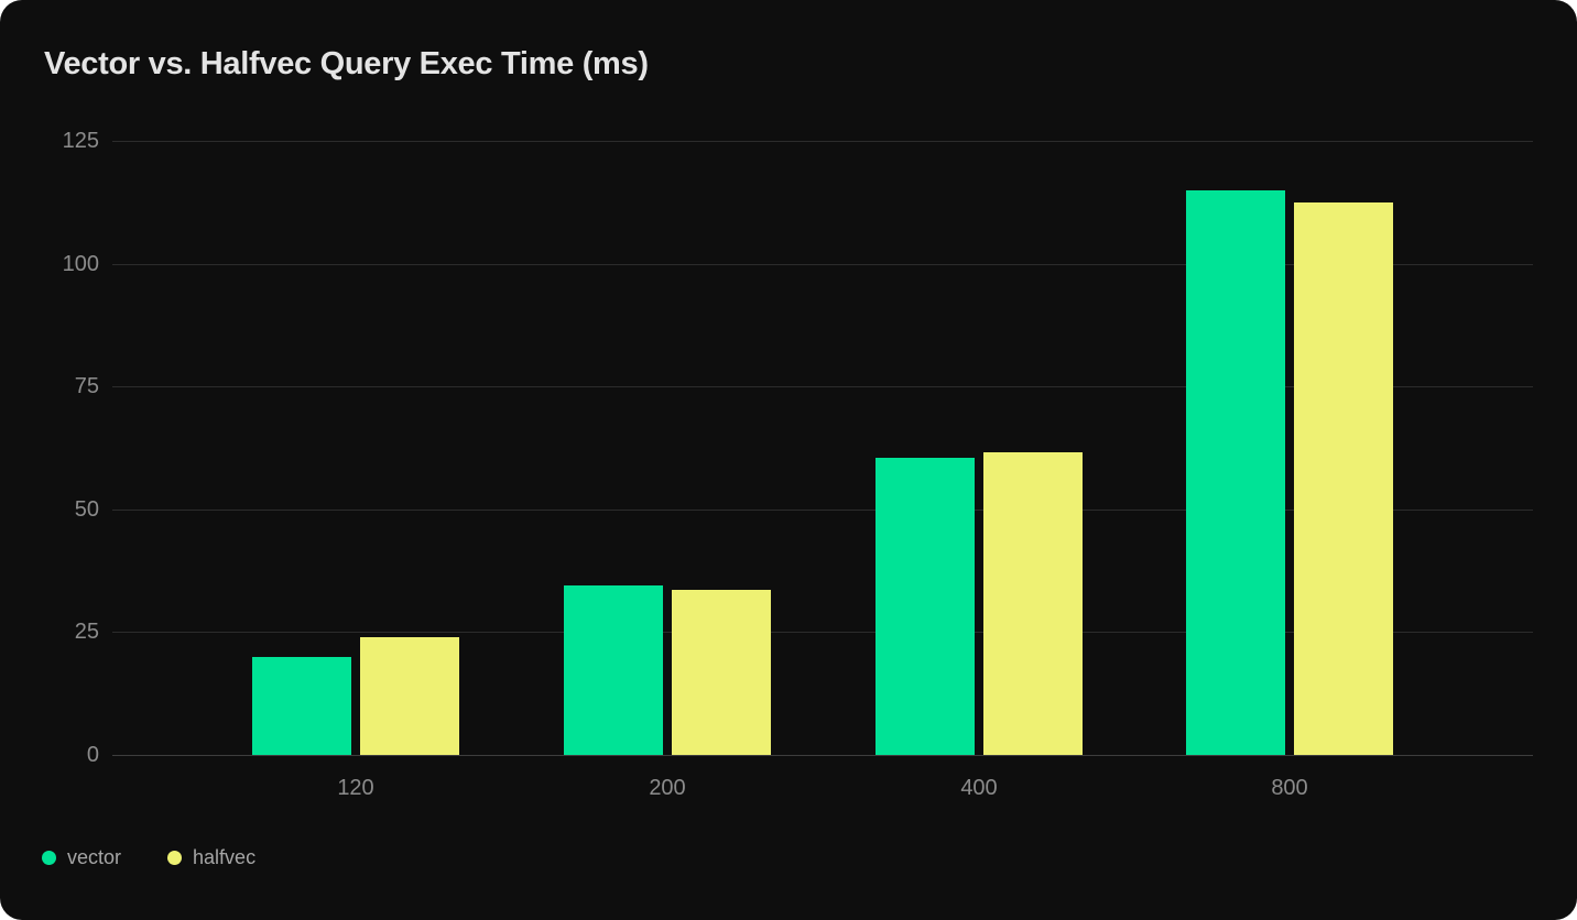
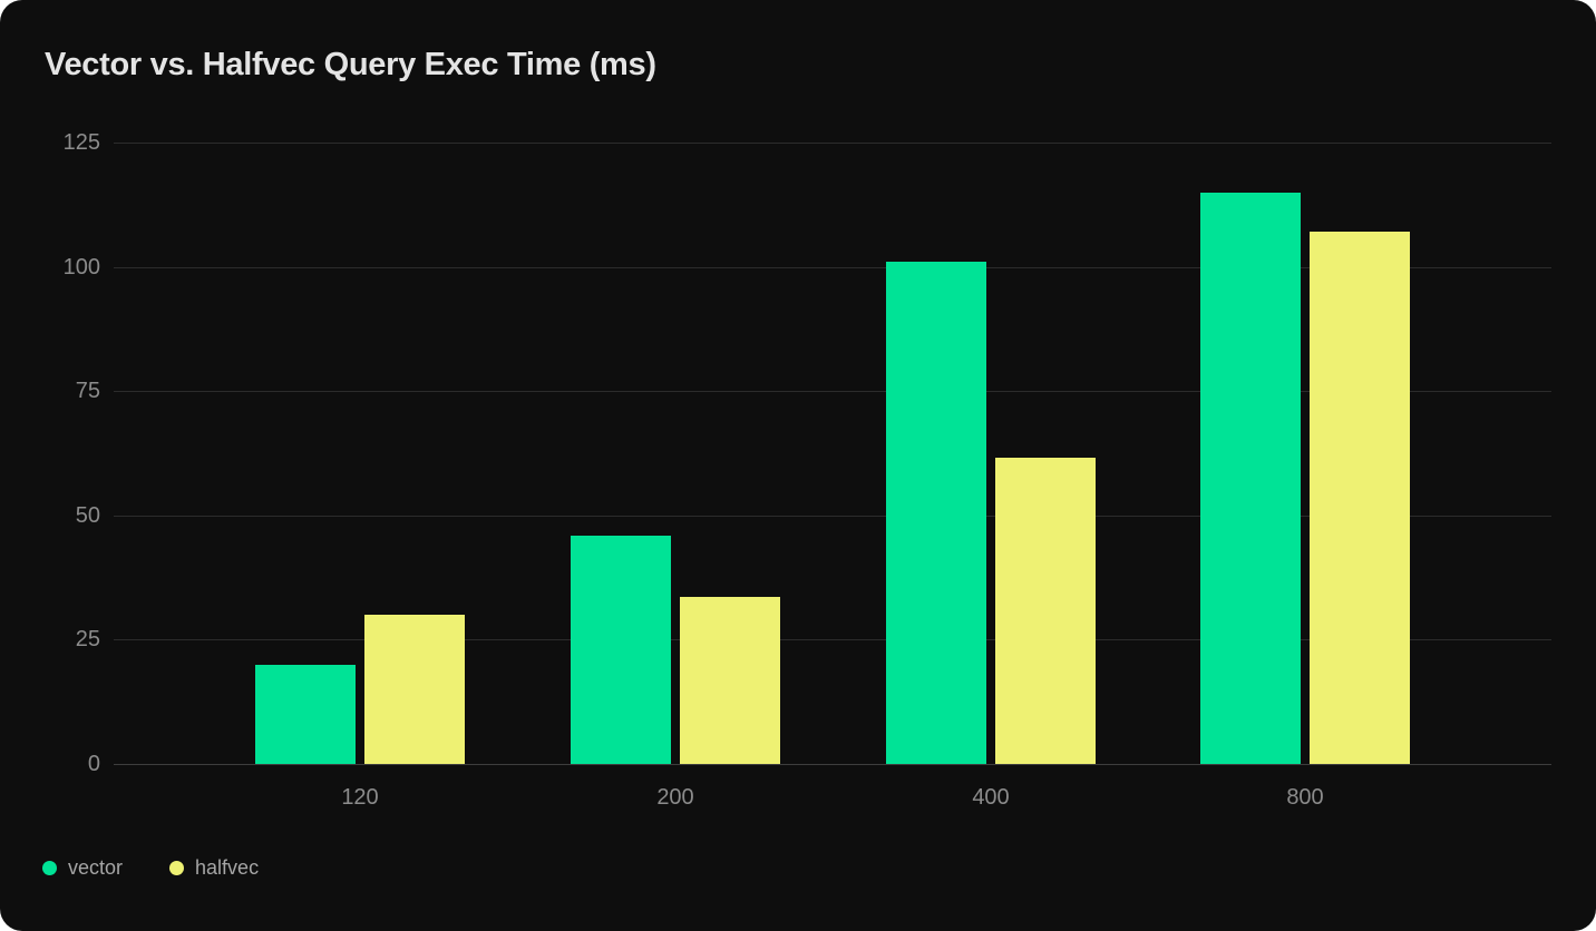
halfvec/120: 24 -> 30
vector/200: 34 -> 46
vector/400: 60 -> 101
halfvec/800: 112 -> 107
